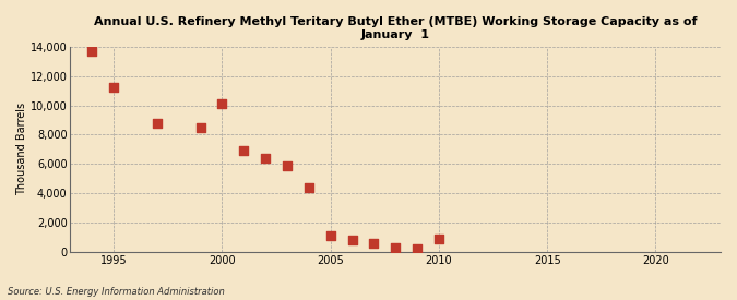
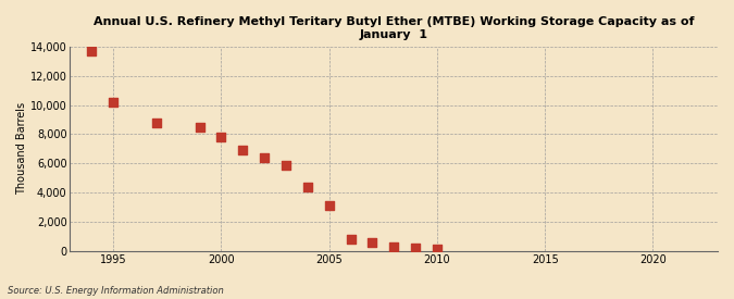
1995: 11,200 -> 10,200
2000: 10,100 -> 7,800
2005: 1,100 -> 3,100
2010: 900 -> 100
